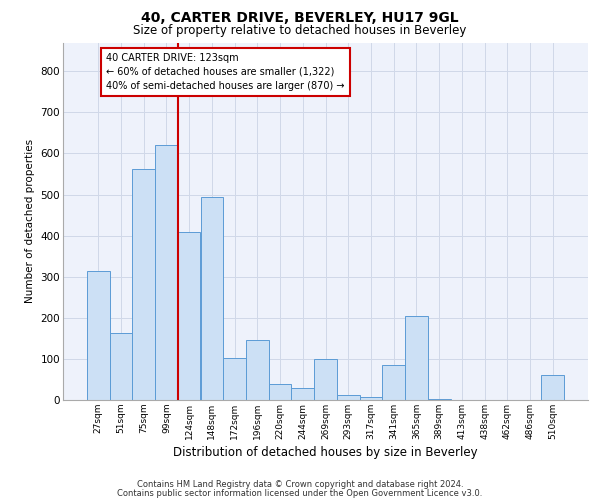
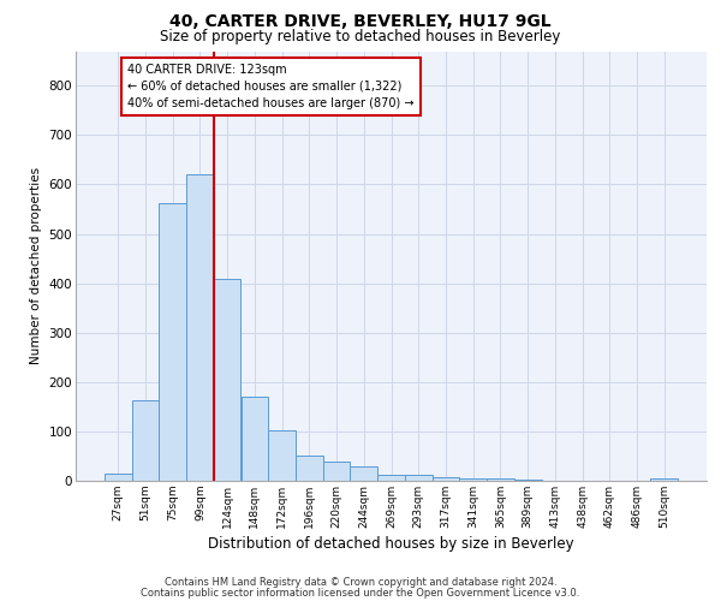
27sqm: 315 -> 15
148sqm: 495 -> 170
196sqm: 145 -> 50
269sqm: 100 -> 12
341sqm: 85 -> 5
365sqm: 205 -> 5
510sqm: 60 -> 5
